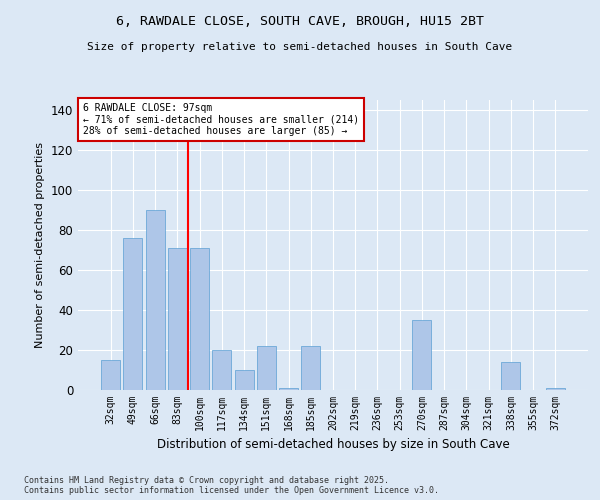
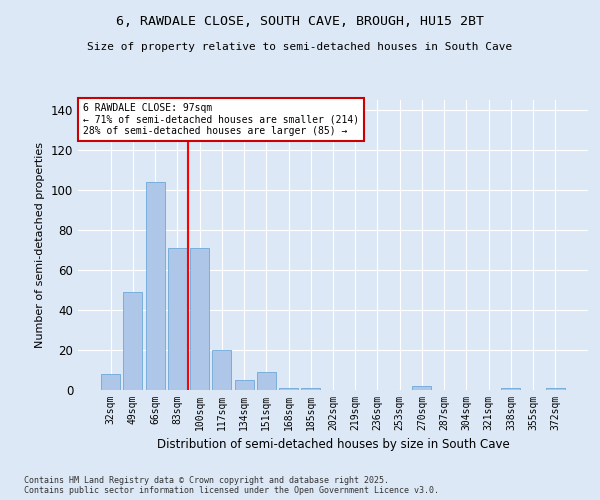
32sqm: 15 -> 8
49sqm: 76 -> 49
66sqm: 90 -> 104
134sqm: 10 -> 5
151sqm: 22 -> 9
185sqm: 22 -> 1
270sqm: 35 -> 2
338sqm: 14 -> 1
